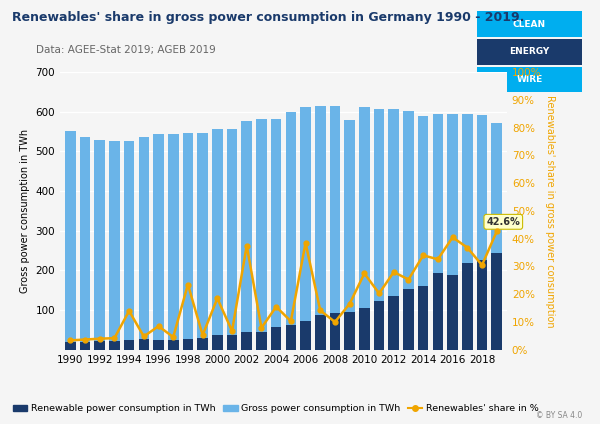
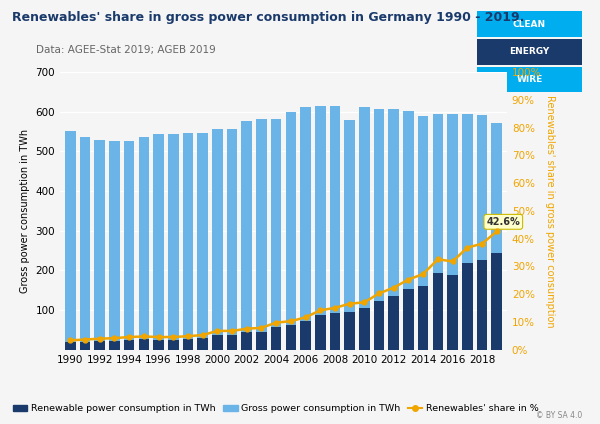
Renewables' share in %/1994: 14.0% -> 4.6%
Renewables' share in %/1996: 8.5% -> 4.6%
Renewables' share in %/1998: 23.5% -> 4.9%
Renewables' share in %/2000: 18.5% -> 6.8%
Renewables' share in %/2002: 37.5% -> 7.6%
Renewables' share in %/2004: 15.5% -> 9.8%
Renewables' share in %/2006: 38.5% -> 11.7%
Renewables' share in %/2008: 10.0% -> 15.1%
Renewables' share in %/2010: 27.5% -> 17.1%
Renewables' share in %/2012: 28.0% -> 22.4%
Renewables' share in %/2014: 34.0% -> 27.3%
Renewables' share in %/2016: 40.5% -> 31.8%
Renewables' share in %/2018: 30.5% -> 38.2%
